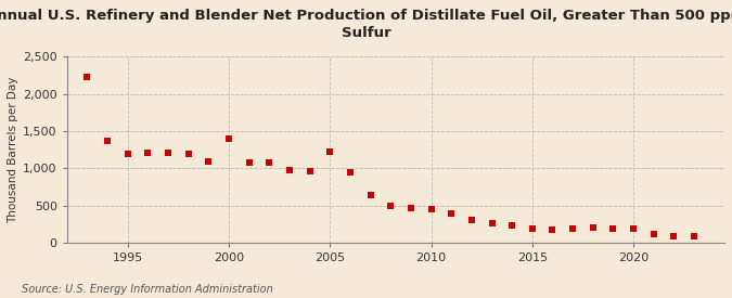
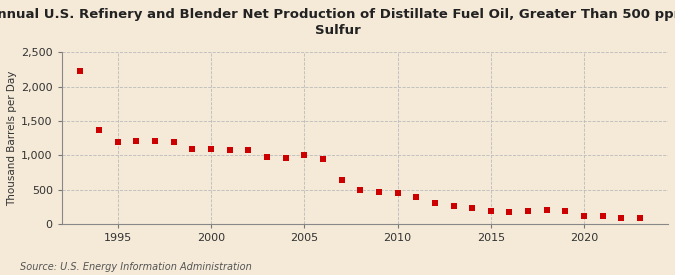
2000: 1,400 -> 1,100
2005: 1,220 -> 1,010
2020: 200 -> 120
